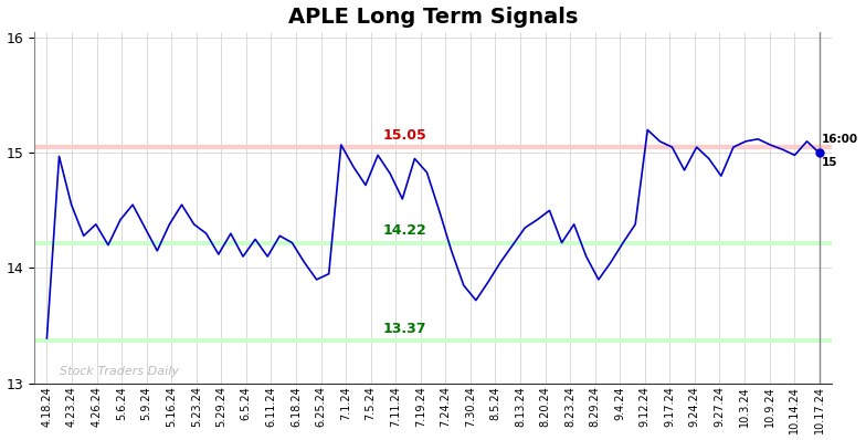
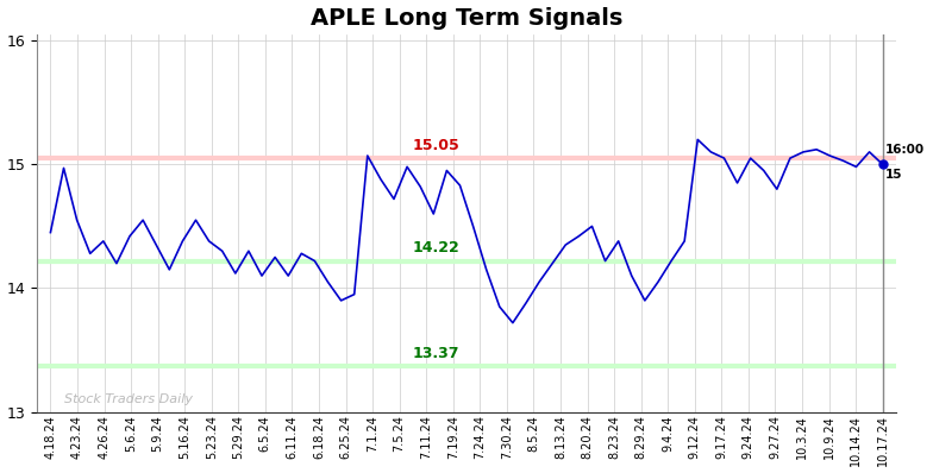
4.18.24: 13.39 -> 14.45
